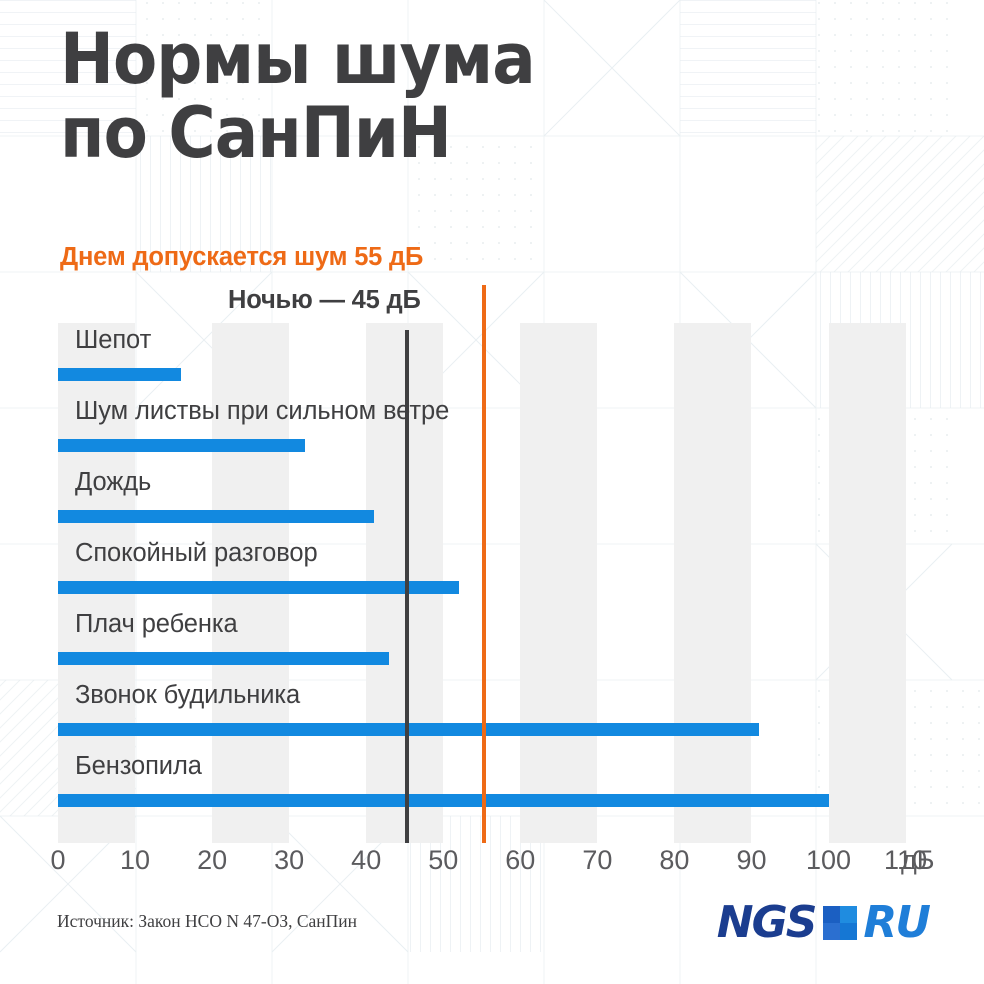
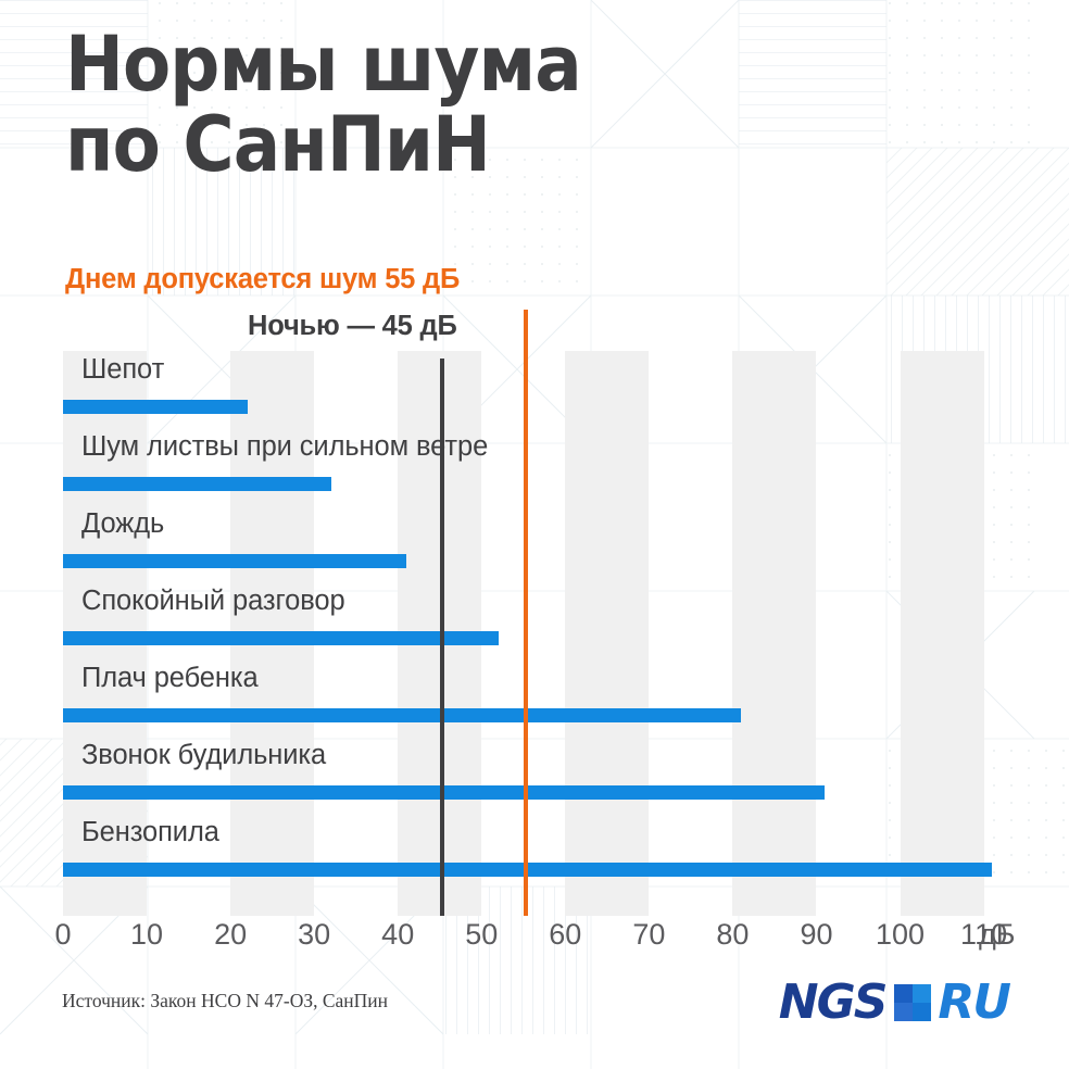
Шепот: 16 -> 22
Плач ребенка: 43 -> 81
Бензопила: 100 -> 111
